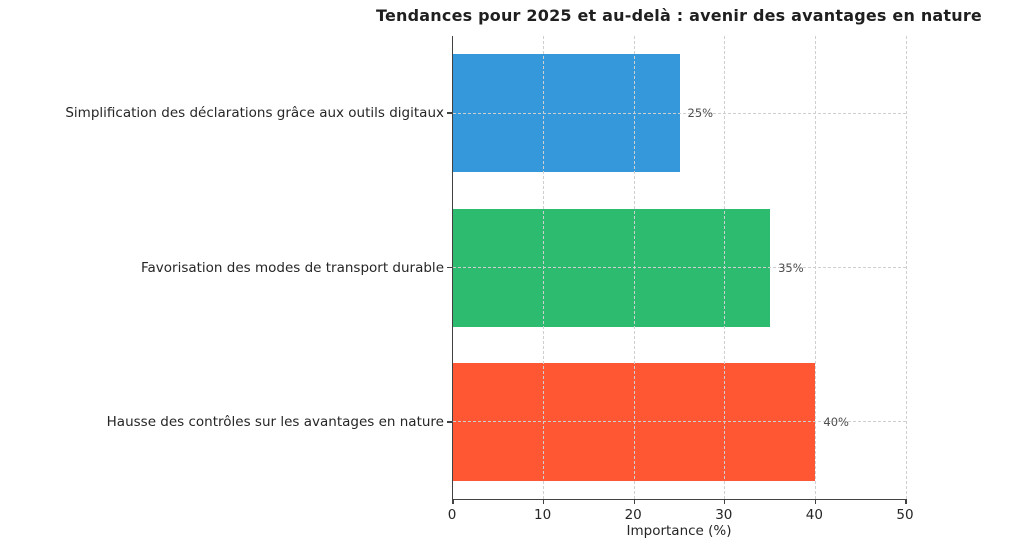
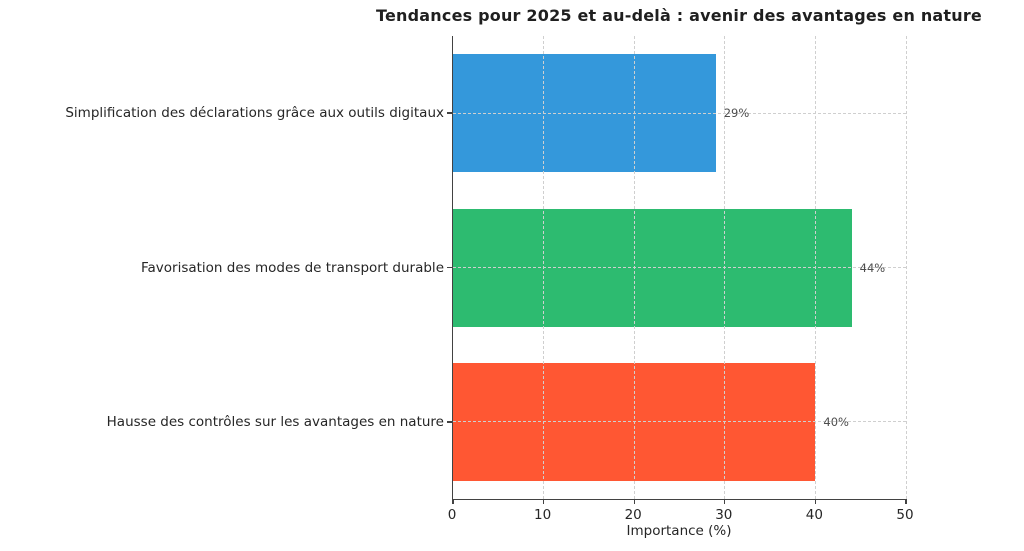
Simplification des déclarations grâce aux outils digitaux: 25% -> 29%
Favorisation des modes de transport durable: 35% -> 44%
